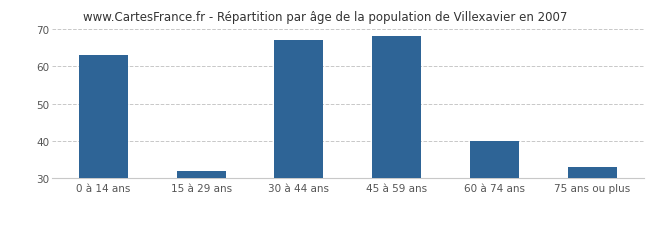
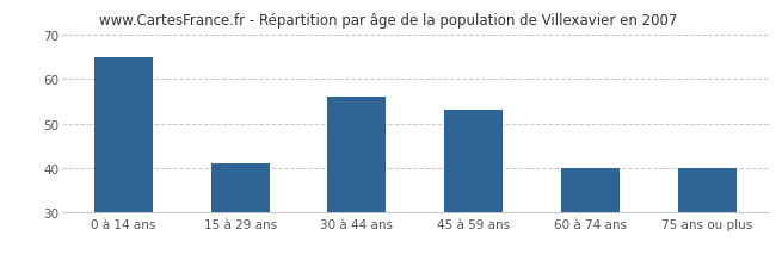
0 à 14 ans: 63 -> 65
15 à 29 ans: 32 -> 41
30 à 44 ans: 67 -> 56
45 à 59 ans: 68 -> 53
75 ans ou plus: 33 -> 40
